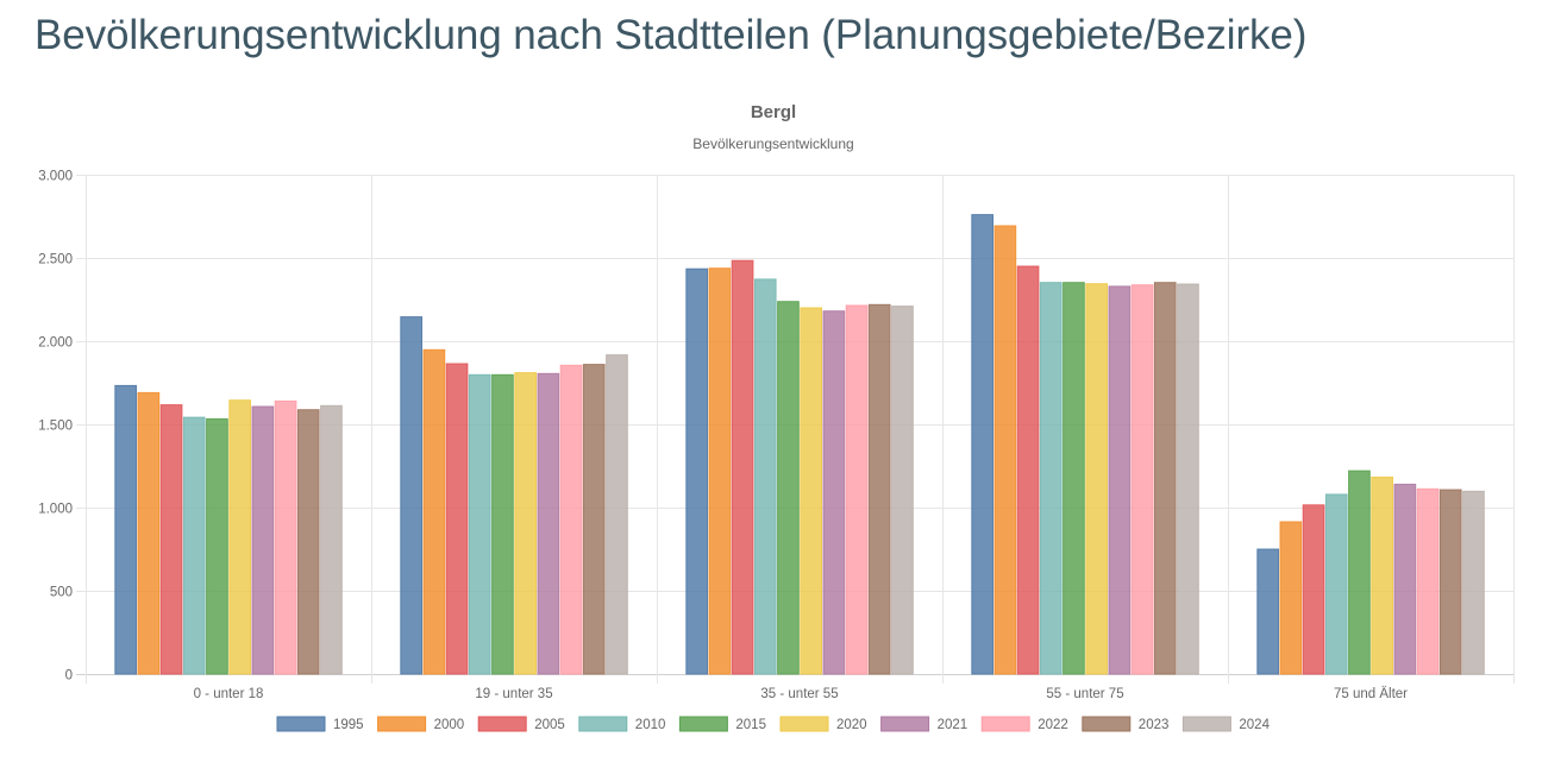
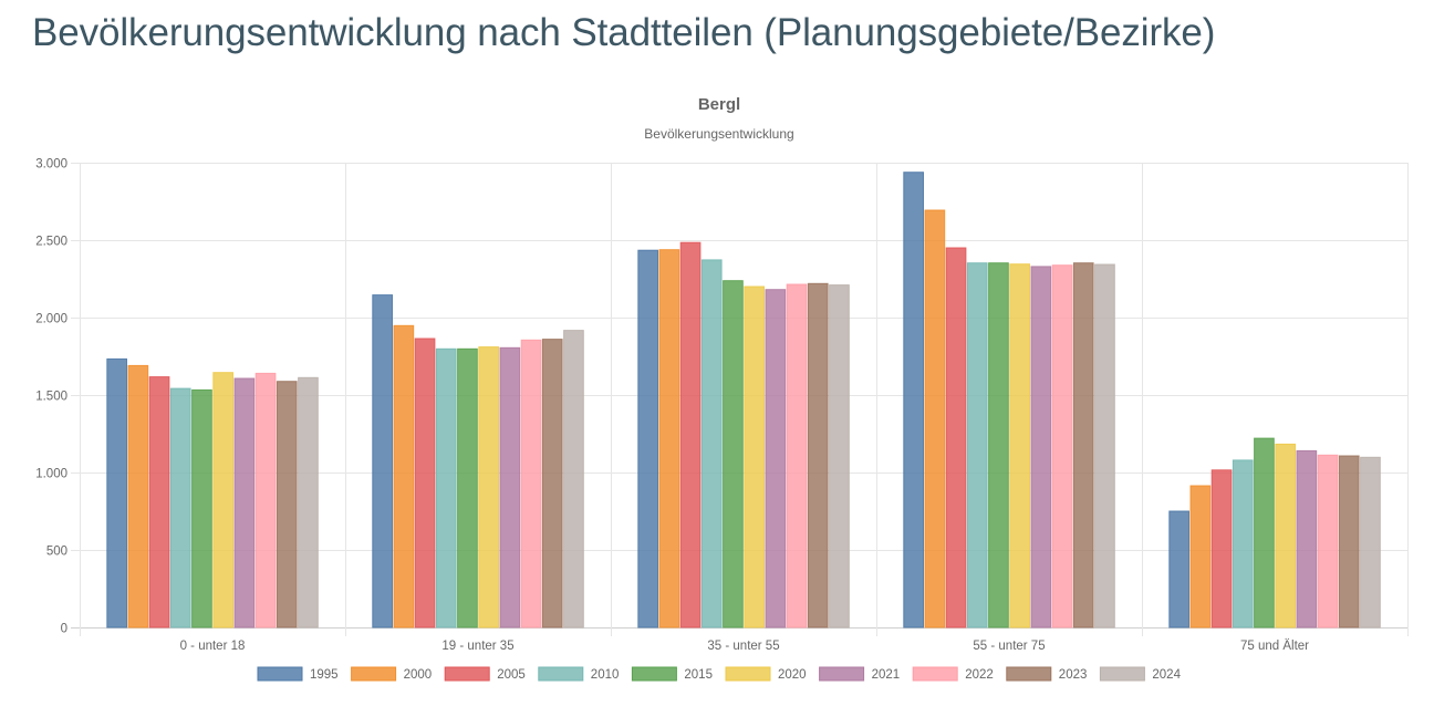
1995/55 - unter 75: 2760 -> 2940
